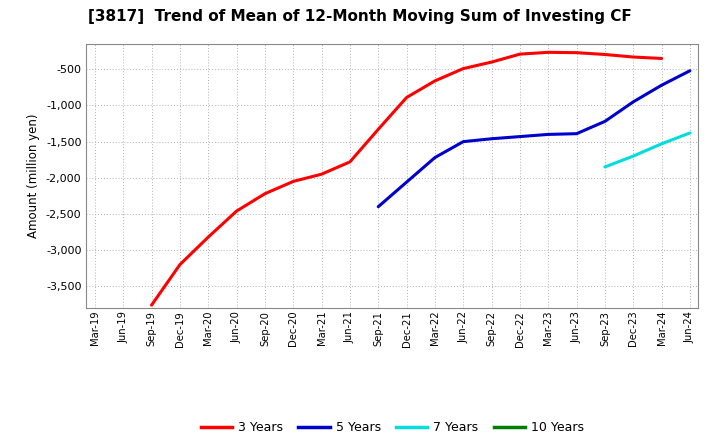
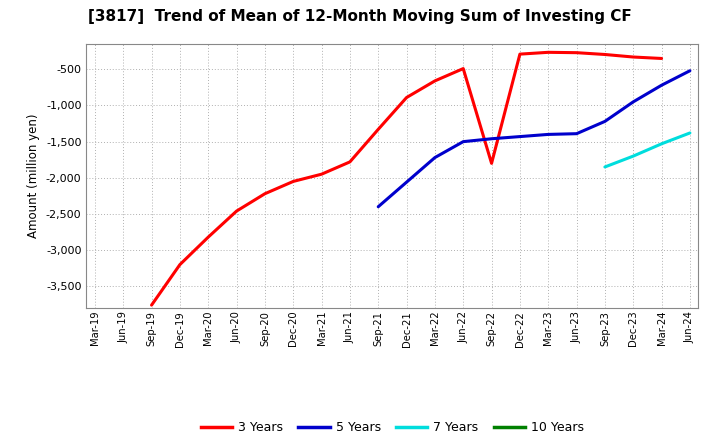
3 Years/Sep-22: -400 -> -1,800
